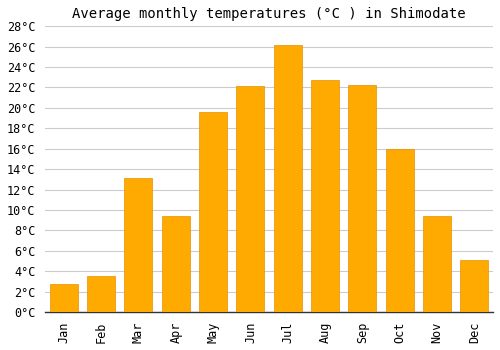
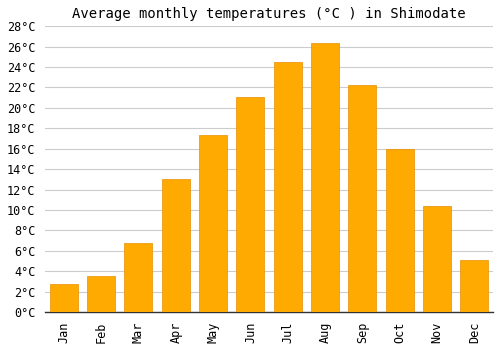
Mar: 13.1°C -> 6.8°C
Apr: 9.4°C -> 13.0°C
May: 19.6°C -> 17.3°C
Jun: 22.1°C -> 21.1°C
Jul: 26.2°C -> 24.5°C
Aug: 22.7°C -> 26.4°C
Nov: 9.4°C -> 10.4°C
